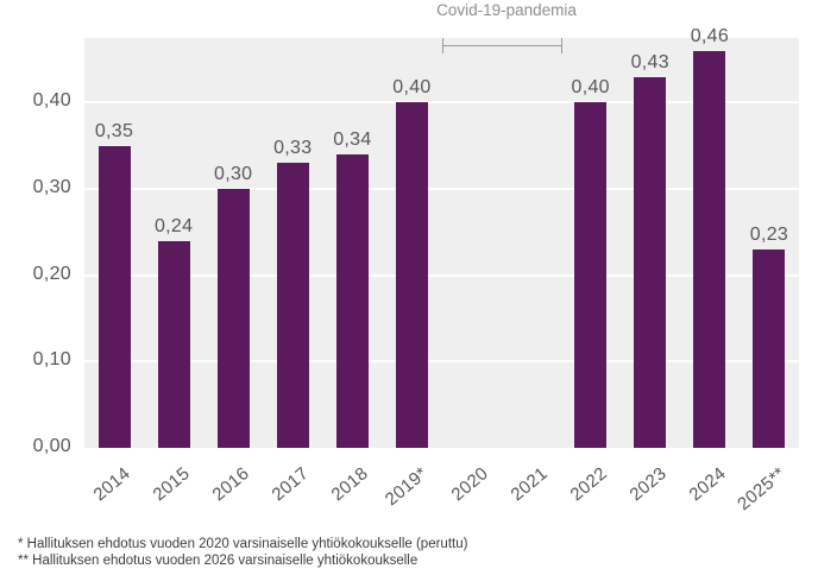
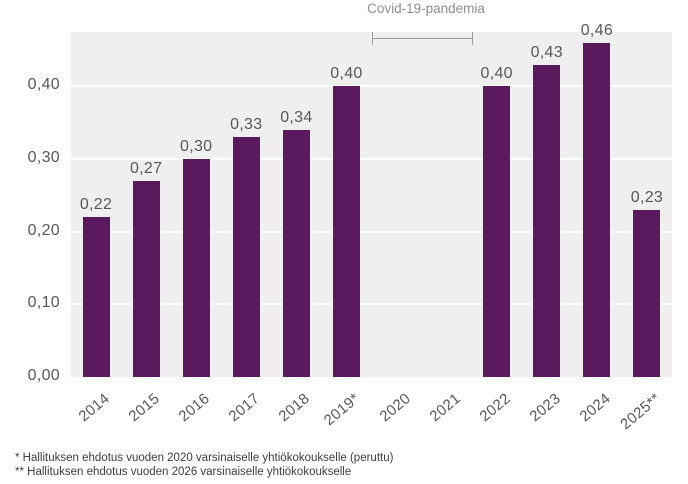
2014: 0,35 -> 0,22
2015: 0,24 -> 0,27
